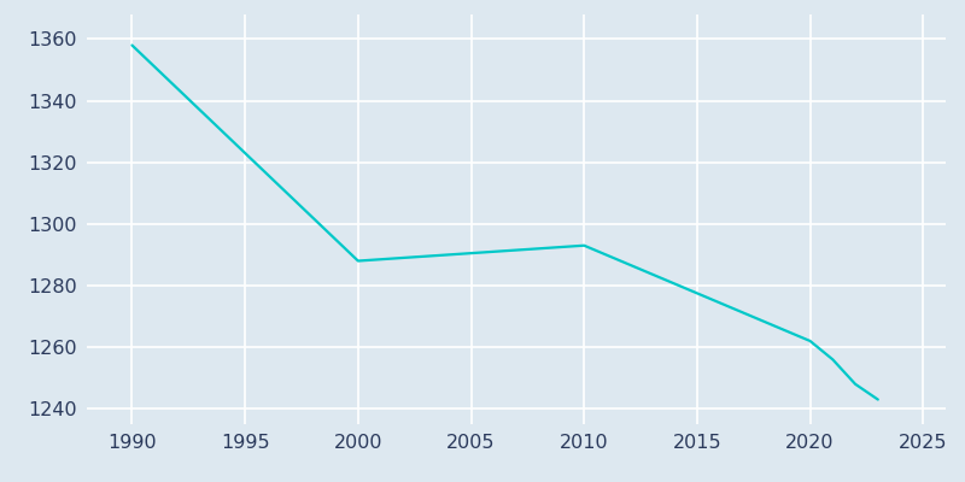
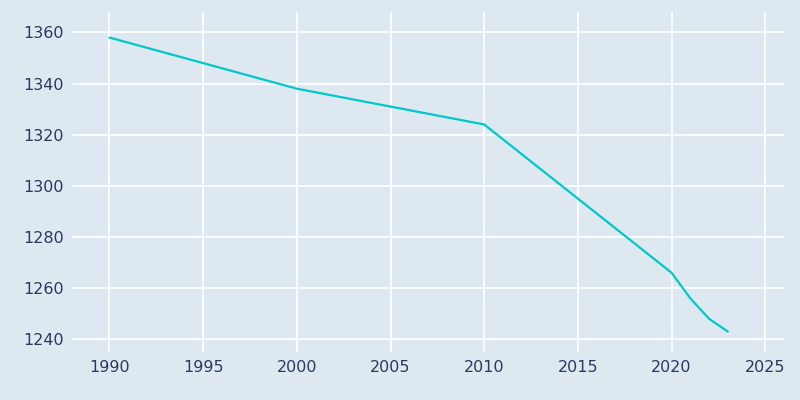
2000: 1288 -> 1338
2010: 1293 -> 1324
2020: 1262 -> 1266
